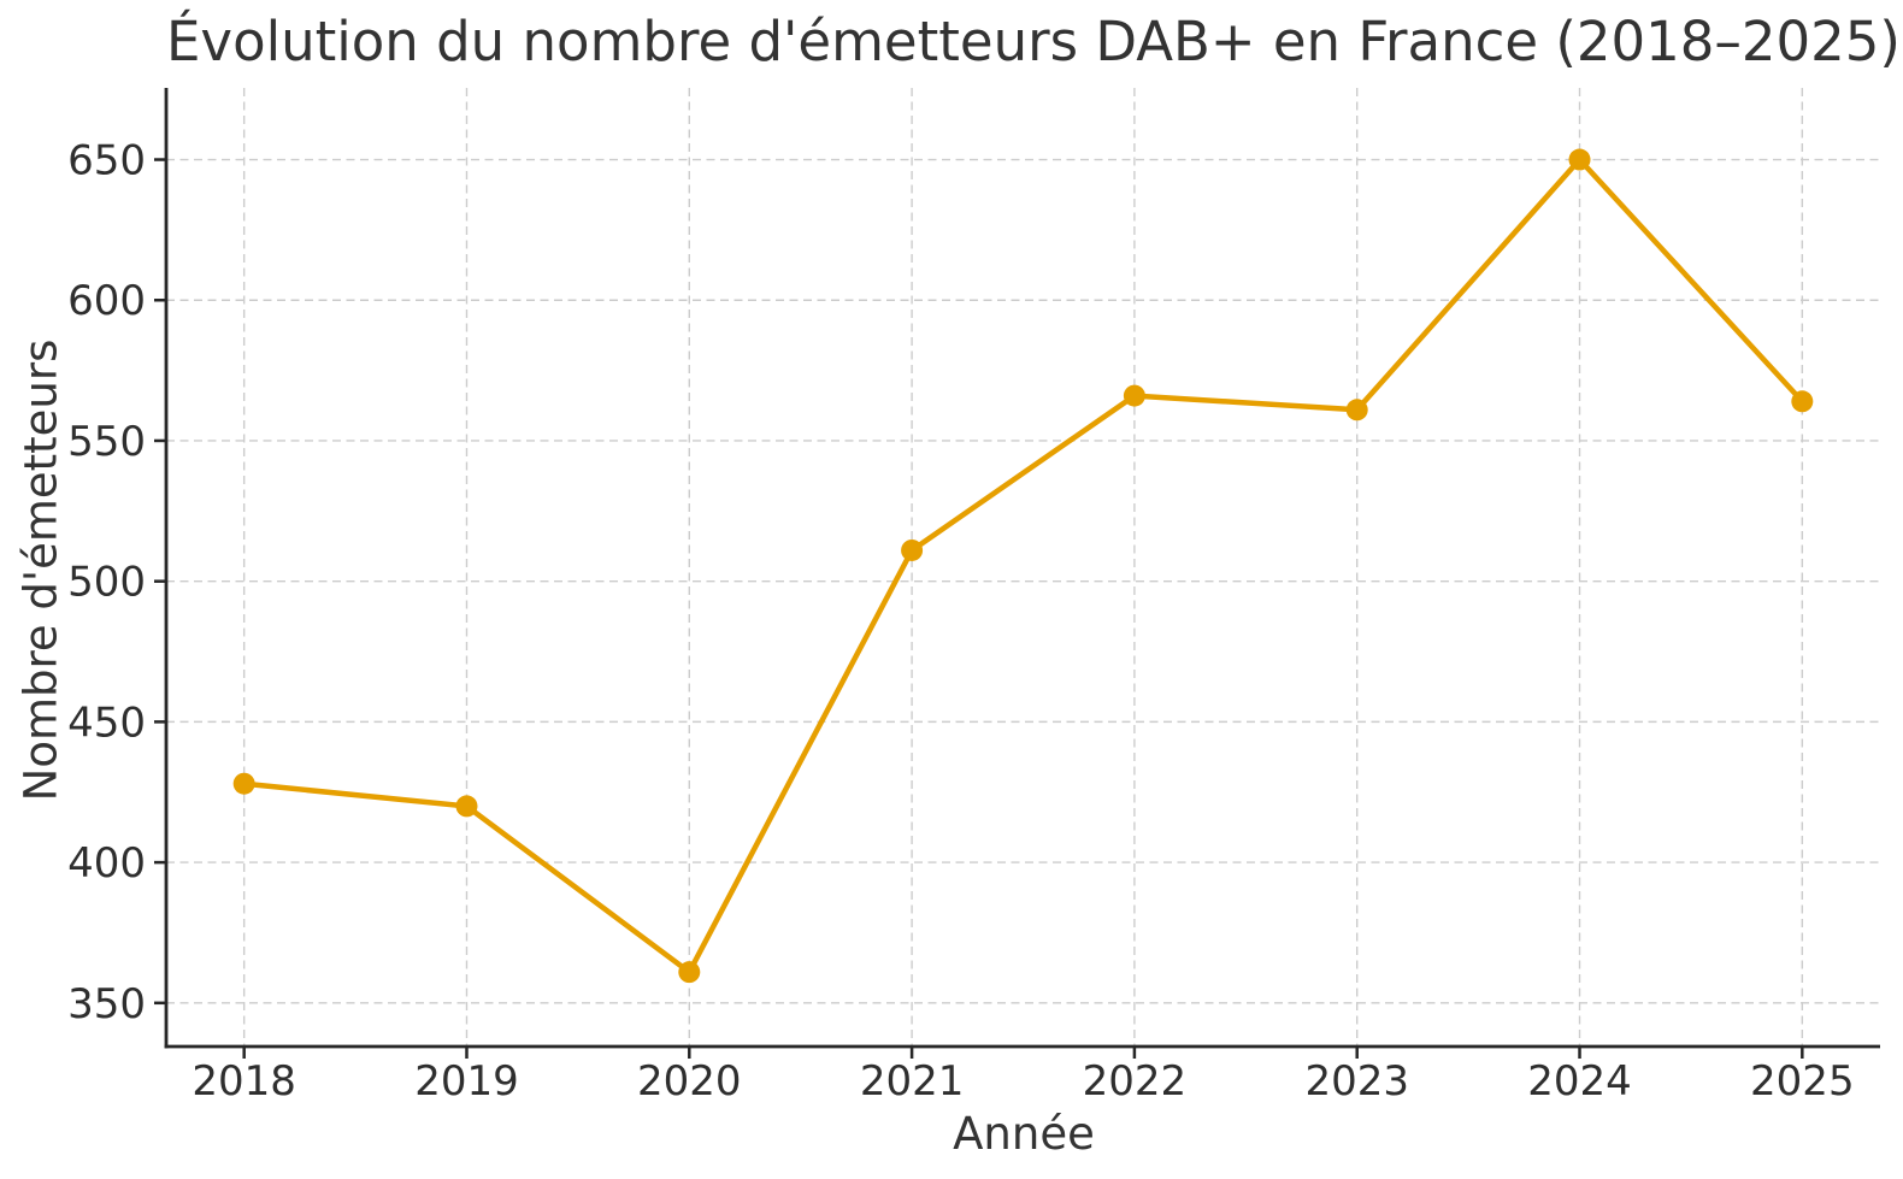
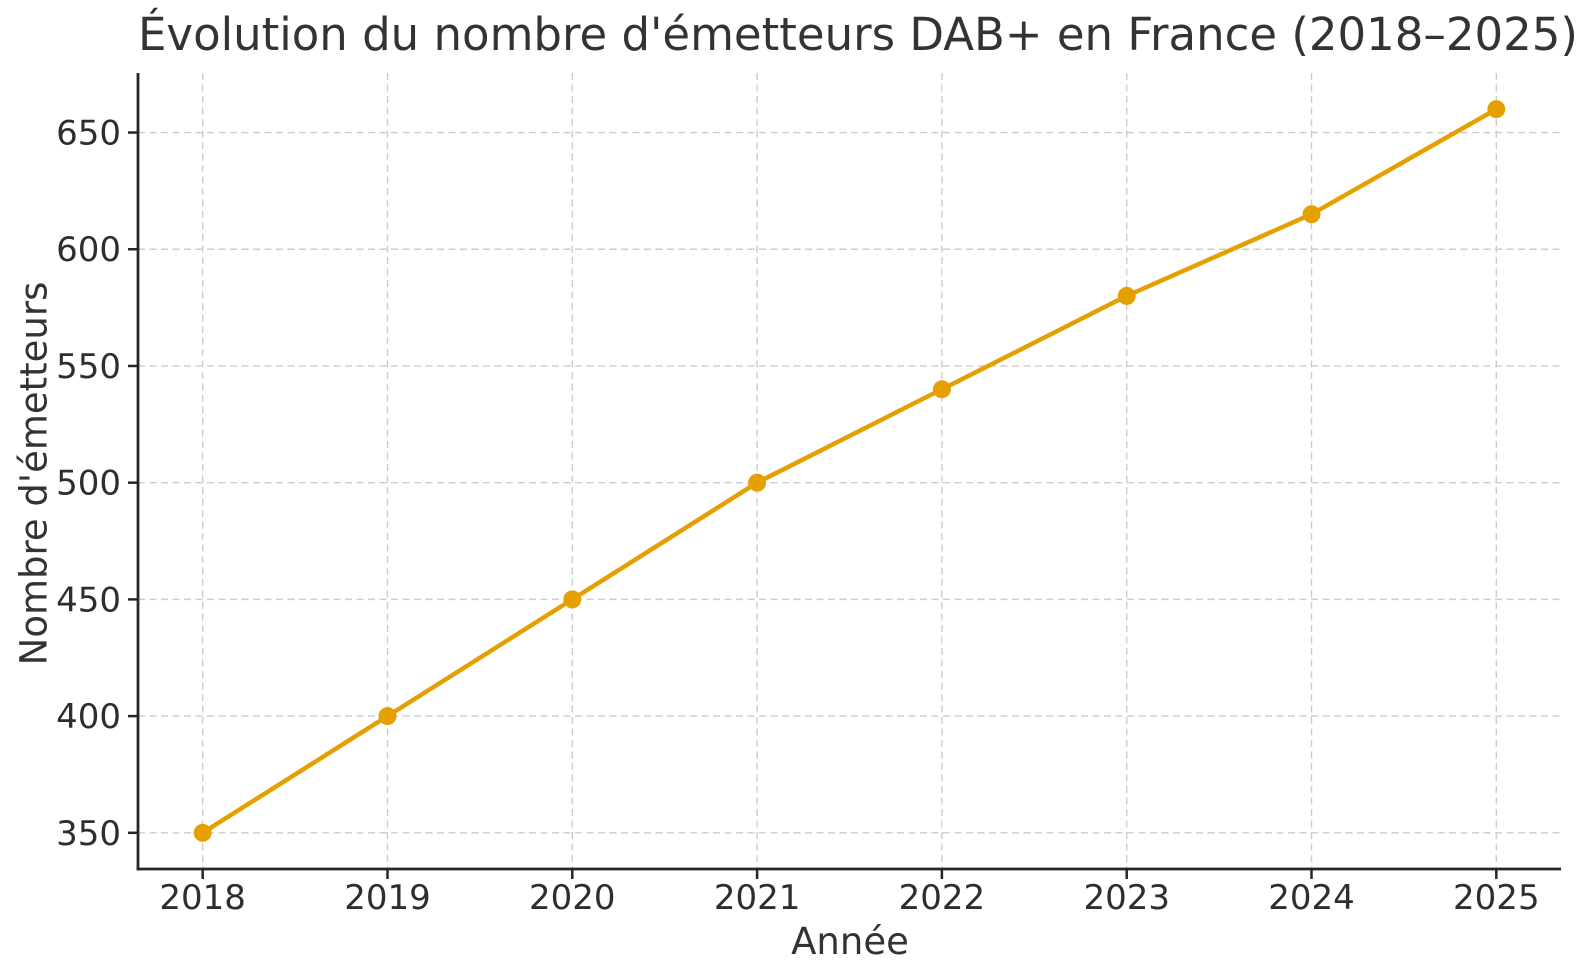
2018: 428 -> 350
2019: 420 -> 400
2020: 361 -> 450
2021: 511 -> 500
2022: 566 -> 540
2023: 561 -> 580
2024: 650 -> 615
2025: 564 -> 660
